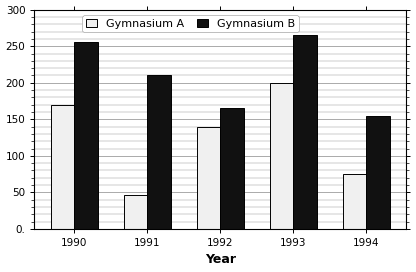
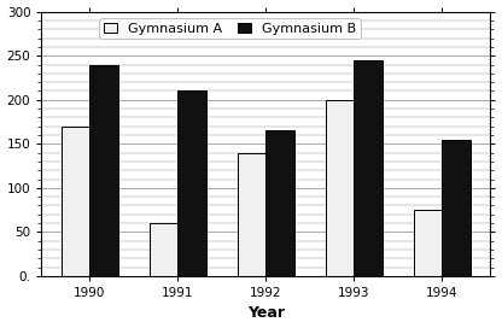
Gymnasium B/1990: 256 -> 240
Gymnasium A/1991: 46 -> 60
Gymnasium B/1993: 266 -> 245
